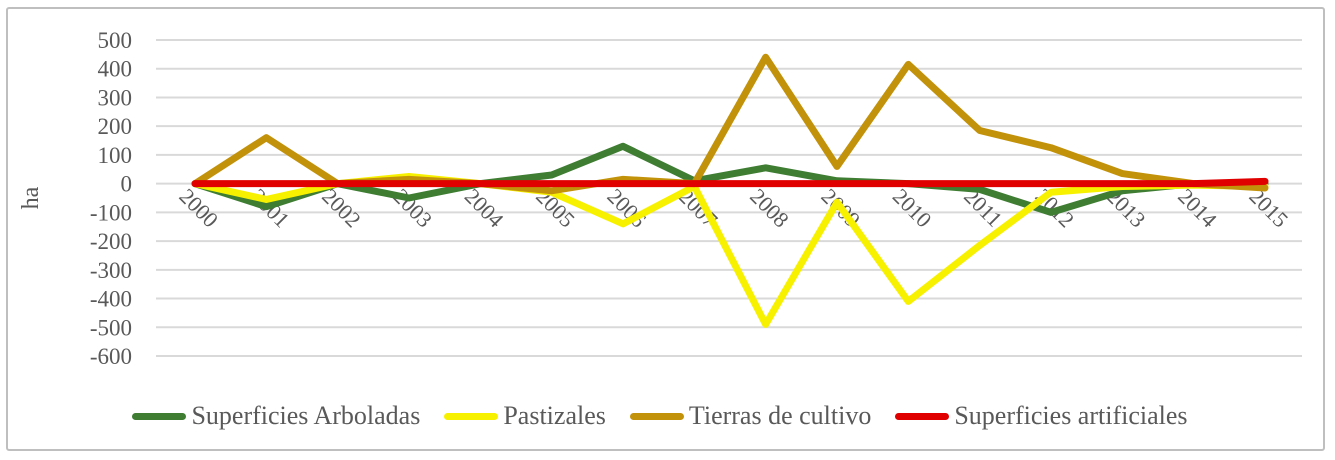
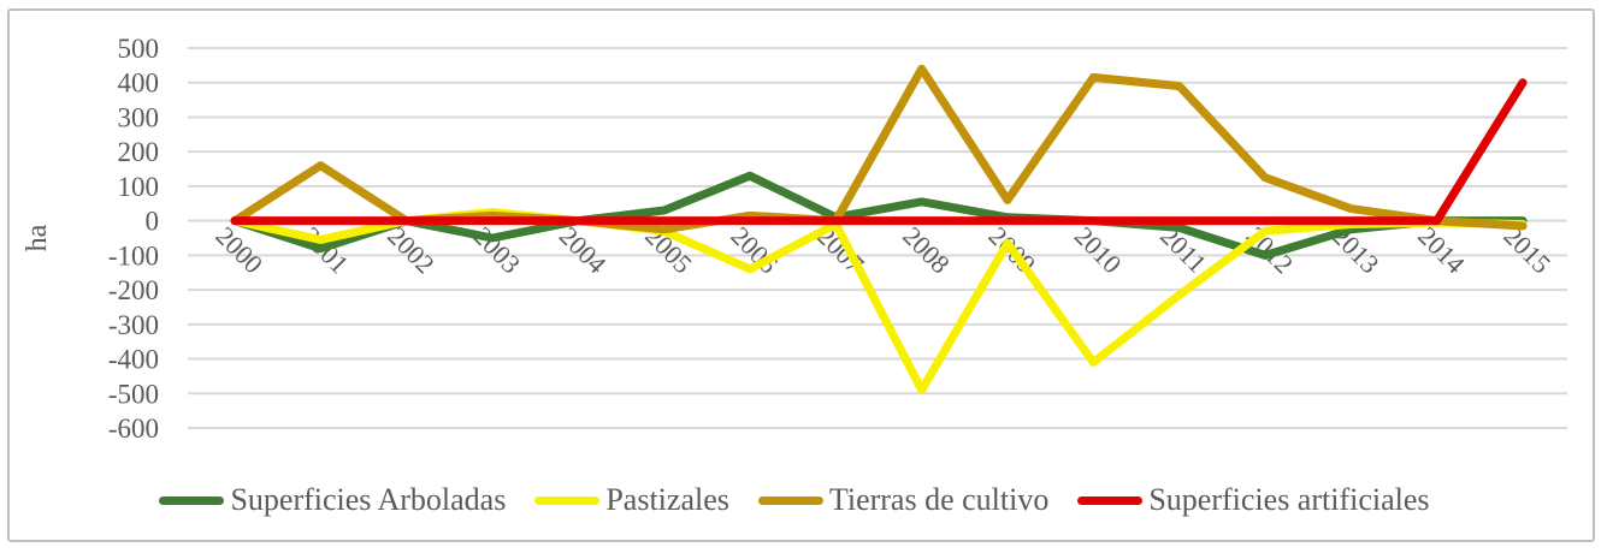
Tierras de cultivo/2011: 180 -> 390
Superficies artificiales/2015: 10 -> 400
